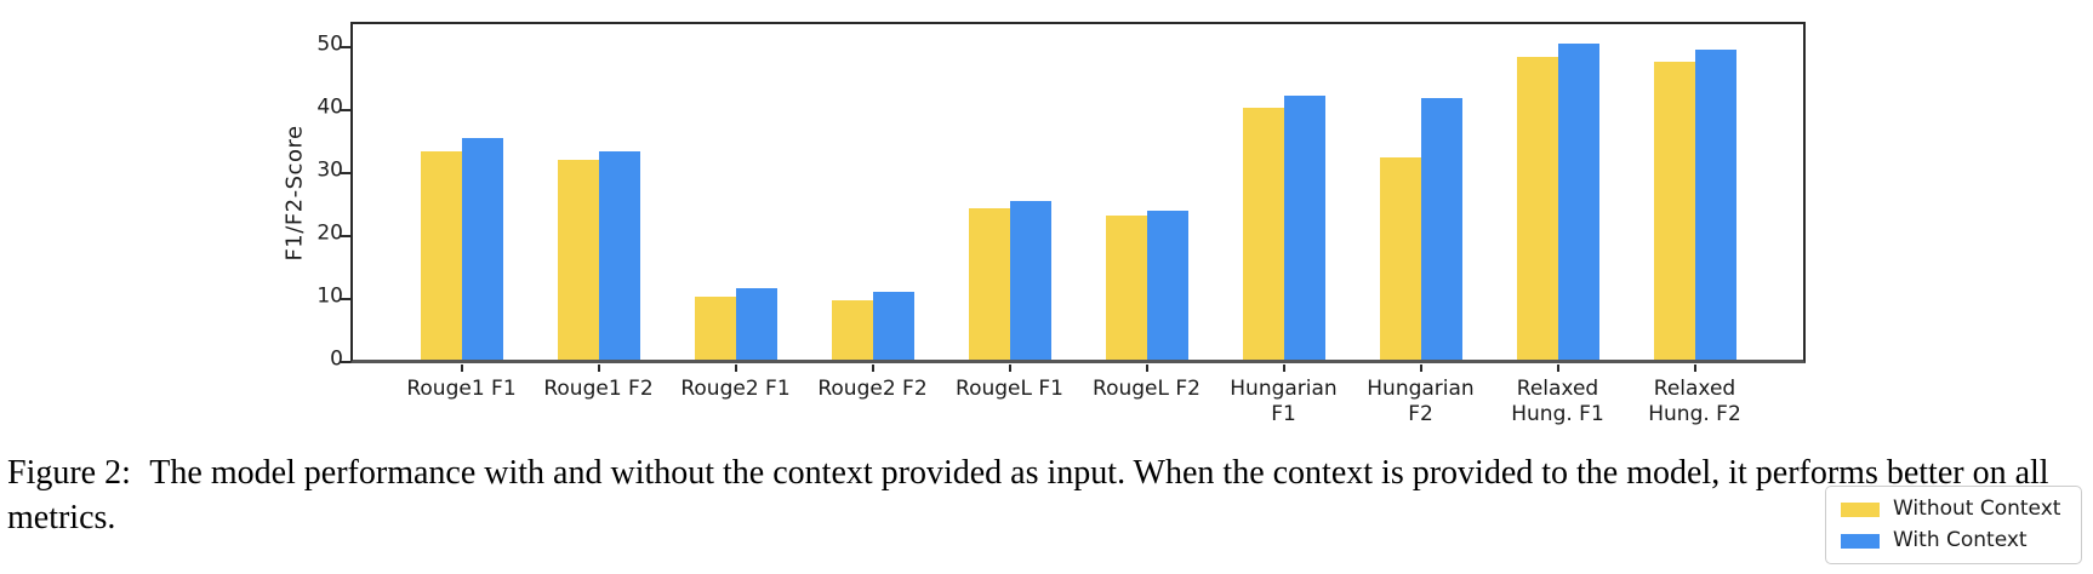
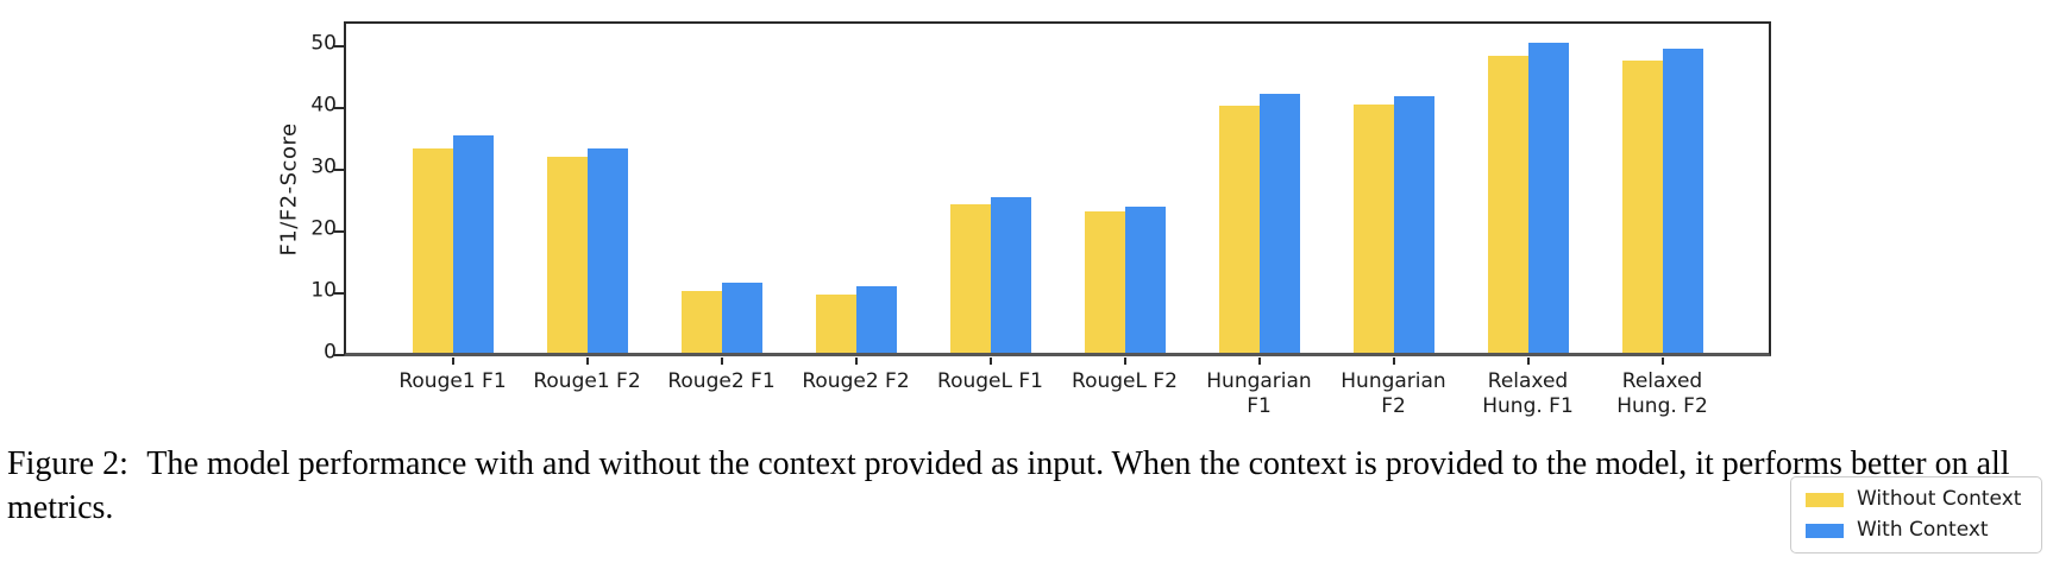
Without Context/Hungarian F2: 32 -> 40
